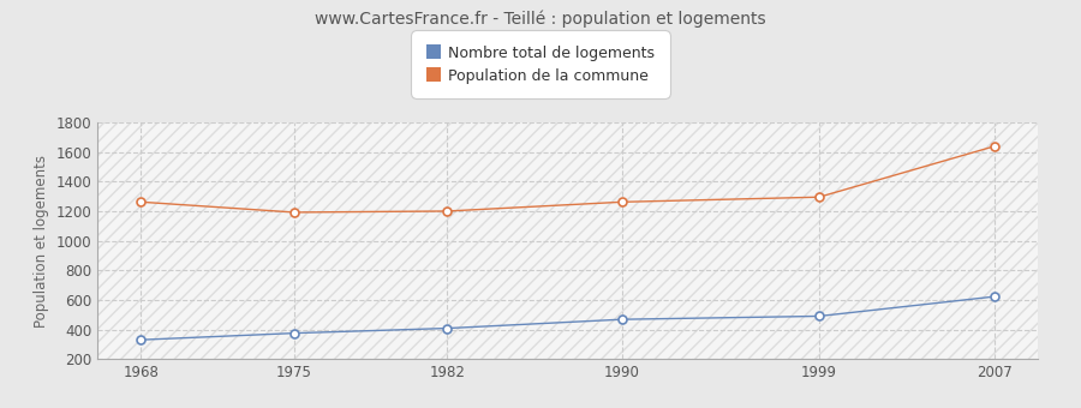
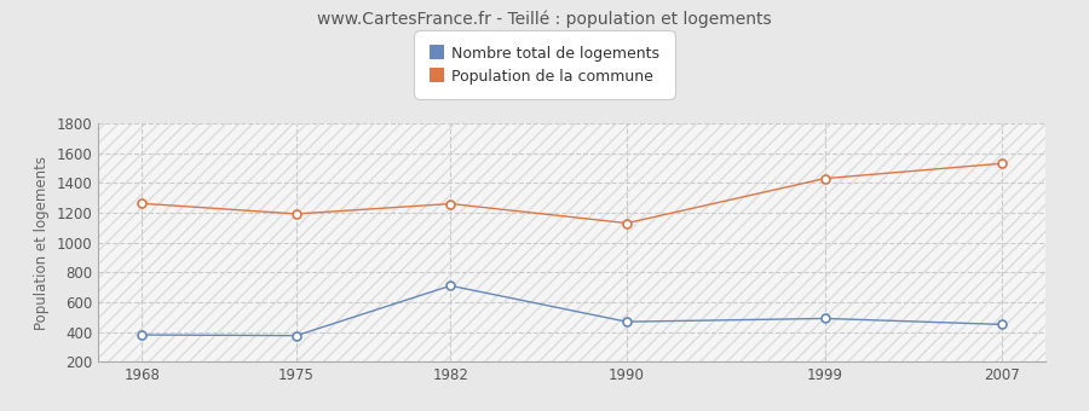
Nombre total de logements/1968: 330 -> 380
Nombre total de logements/1982: 410 -> 710
Population de la commune/1982: 1200 -> 1260
Population de la commune/1990: 1260 -> 1130
Population de la commune/1999: 1300 -> 1430
Nombre total de logements/2007: 620 -> 450
Population de la commune/2007: 1640 -> 1530
